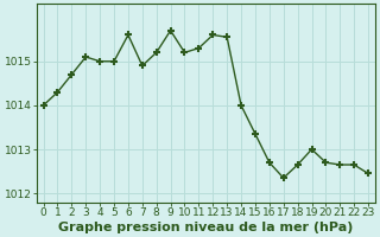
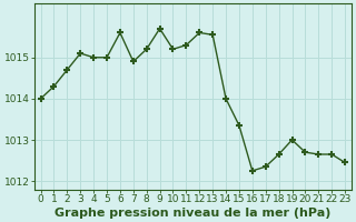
16: 1012.70 -> 1012.25
